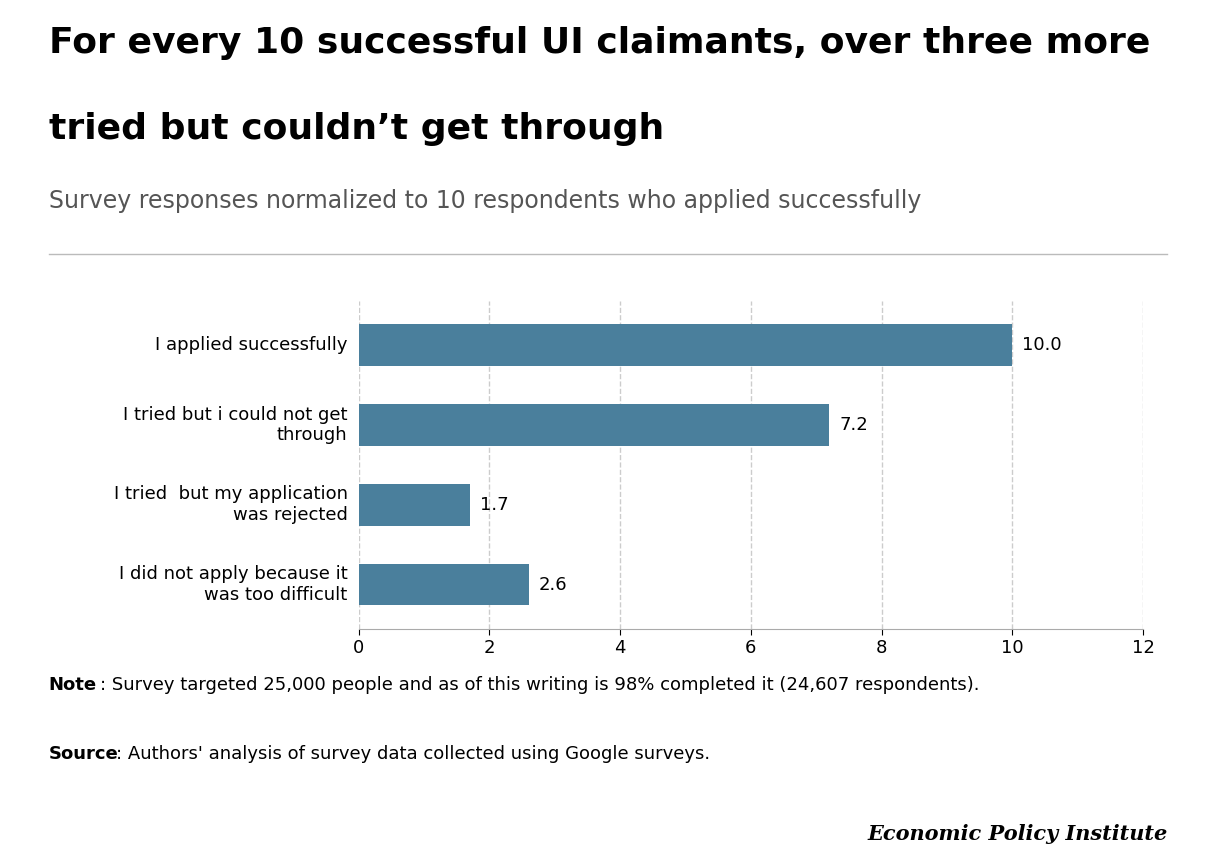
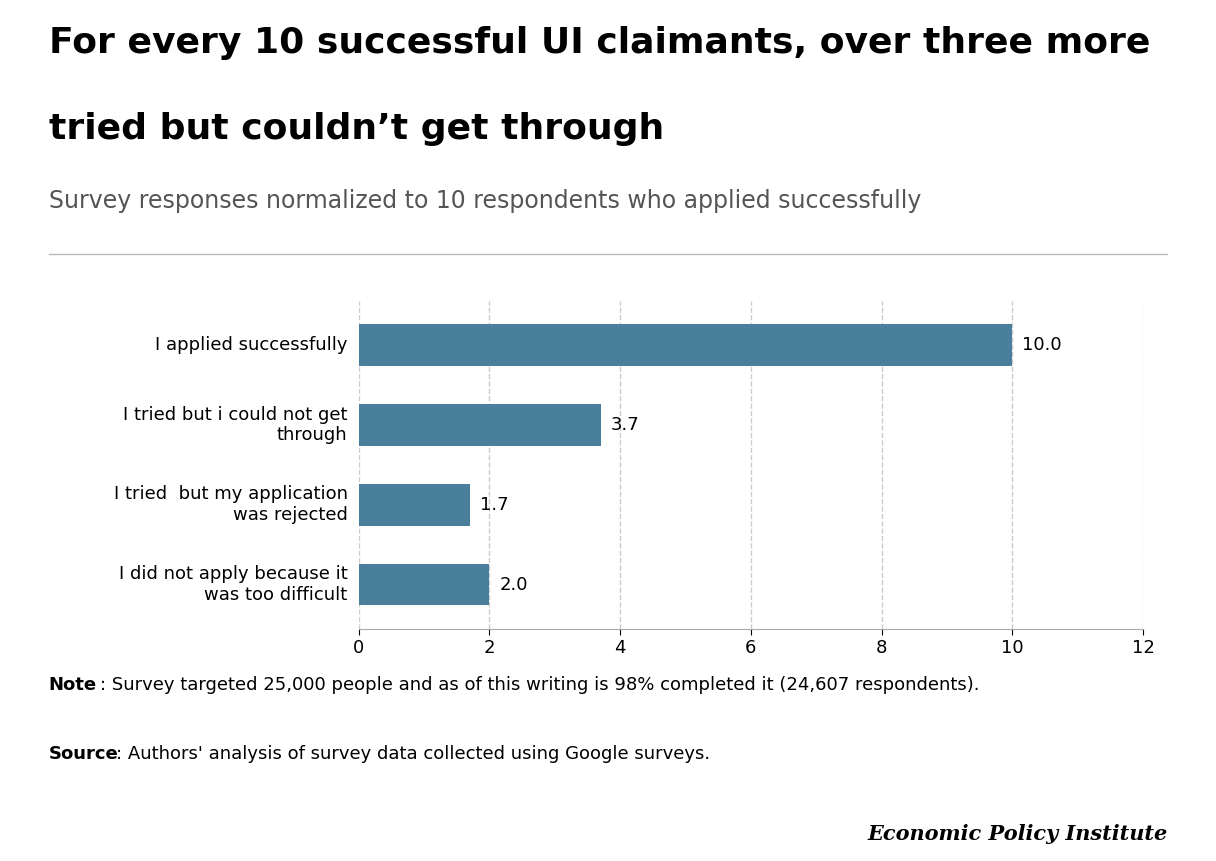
I tried but i could not get through: 7.2 -> 3.7
I did not apply because it was too difficult: 2.6 -> 2.0
